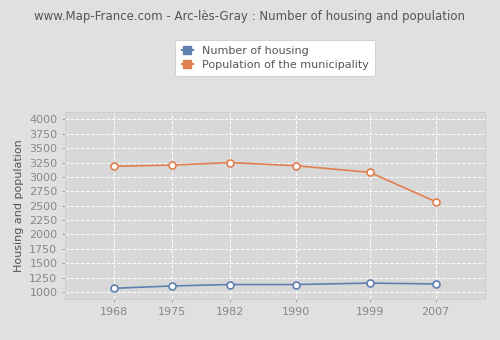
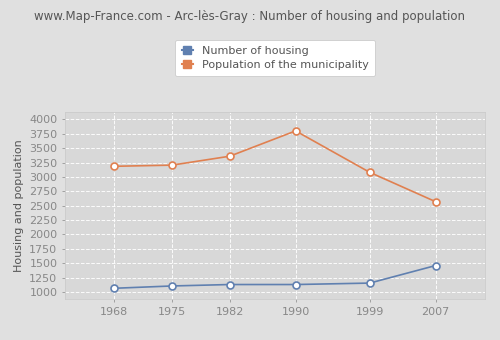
Population of the municipality/1982: 3250 -> 3360
Population of the municipality/1990: 3200 -> 3800
Number of housing/2007: 1140 -> 1460
